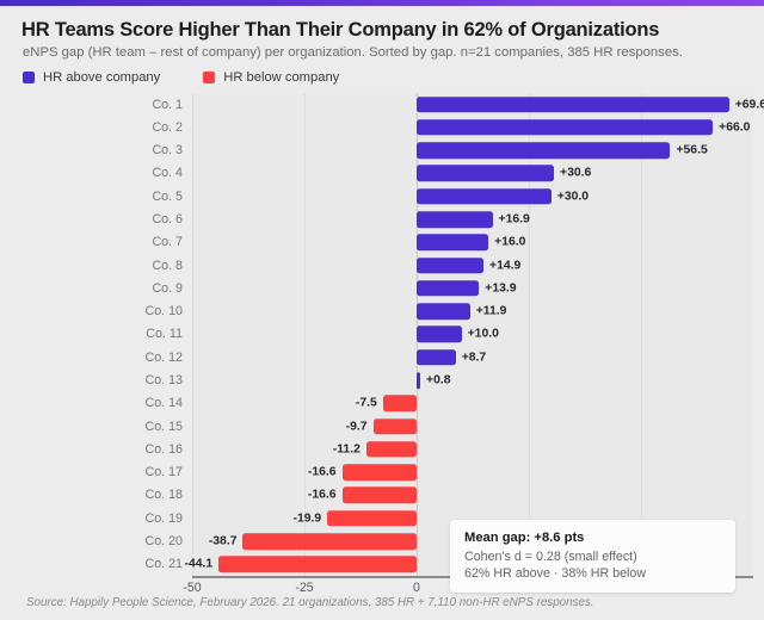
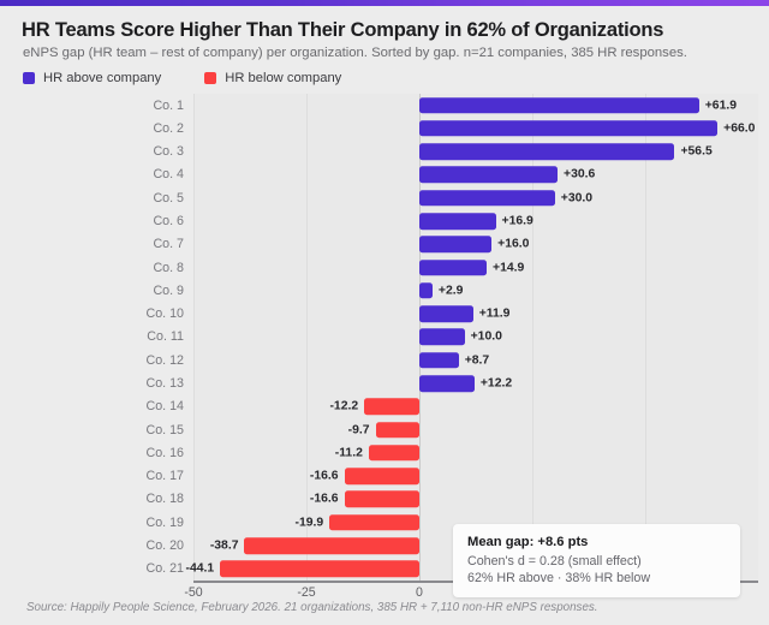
Co. 1: +69.6 -> +61.9
Co. 9: +13.9 -> +2.9
Co. 13: +0.8 -> +12.2
Co. 14: -7.5 -> -12.2
